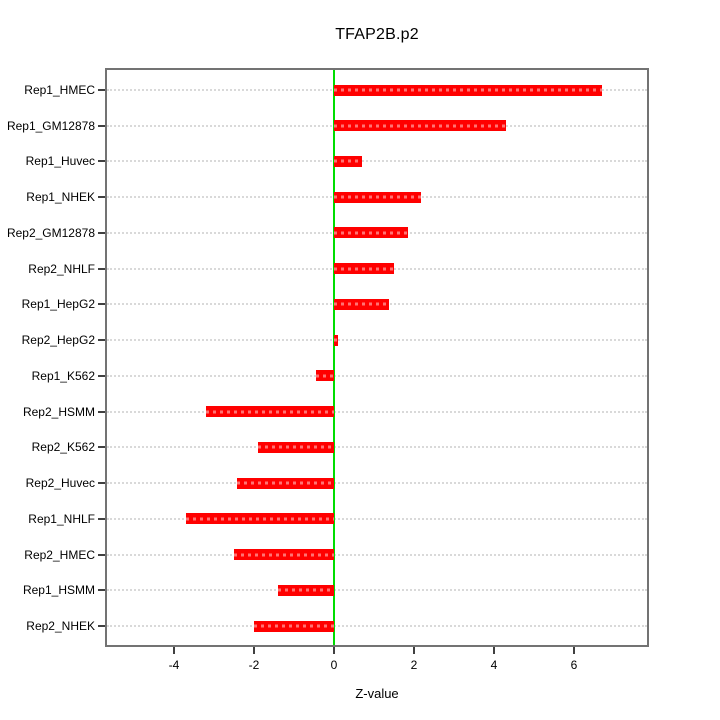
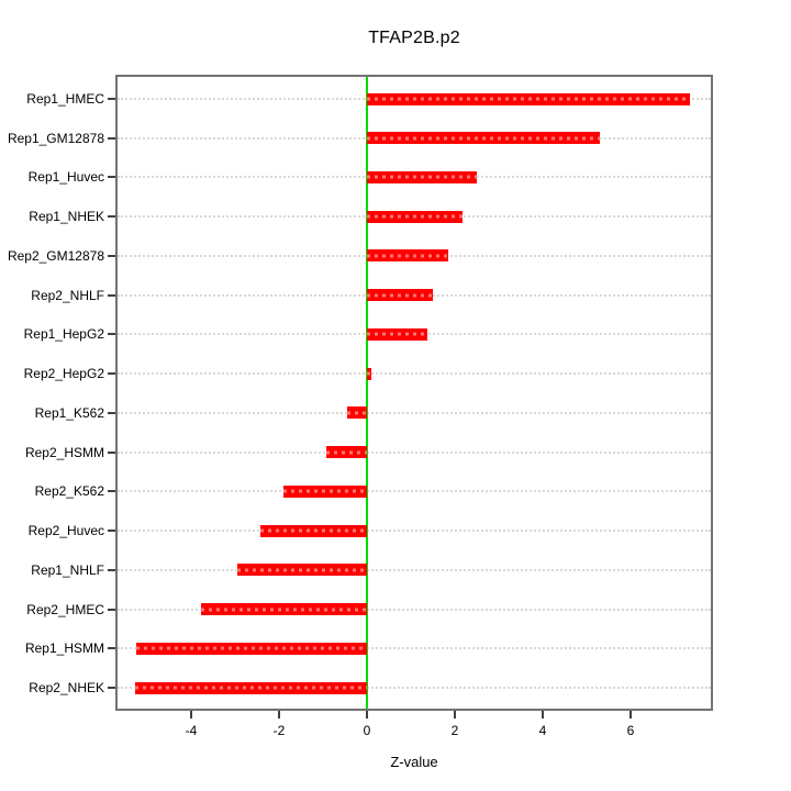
Rep1_HMEC: 6.7 -> 7.4
Rep1_GM12878: 4.3 -> 5.3
Rep1_Huvec: 0.7 -> 2.5
Rep2_HSMM: -3.2 -> -0.9
Rep1_NHLF: -3.7 -> -3.0
Rep2_HMEC: -2.5 -> -3.8
Rep1_HSMM: -1.4 -> -5.2
Rep2_NHEK: -2.0 -> -5.3
